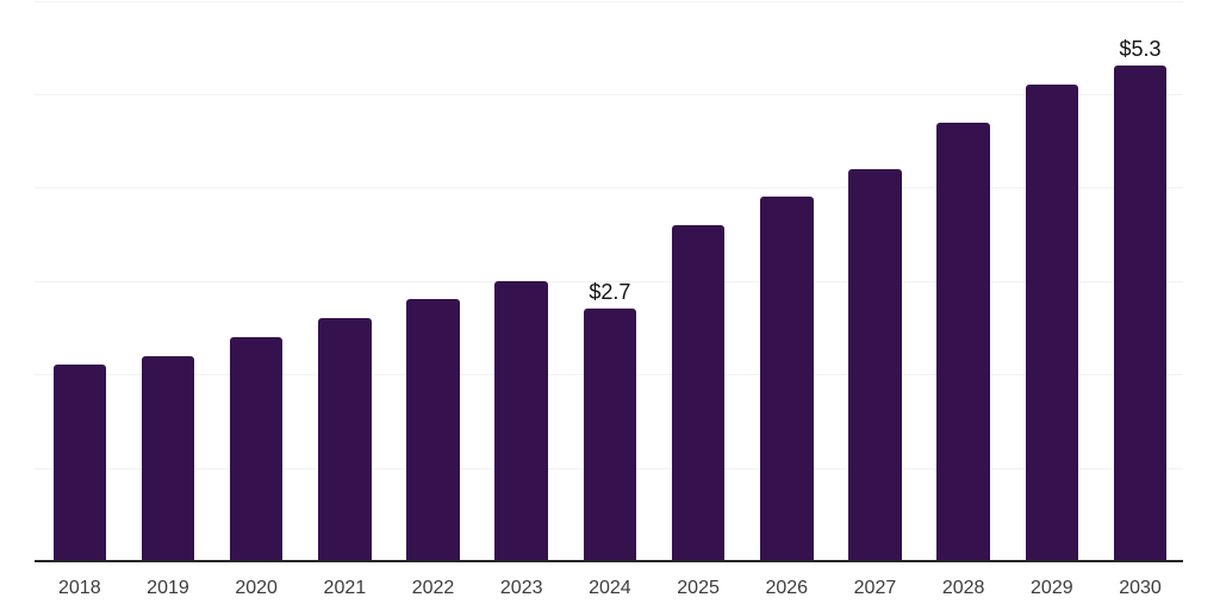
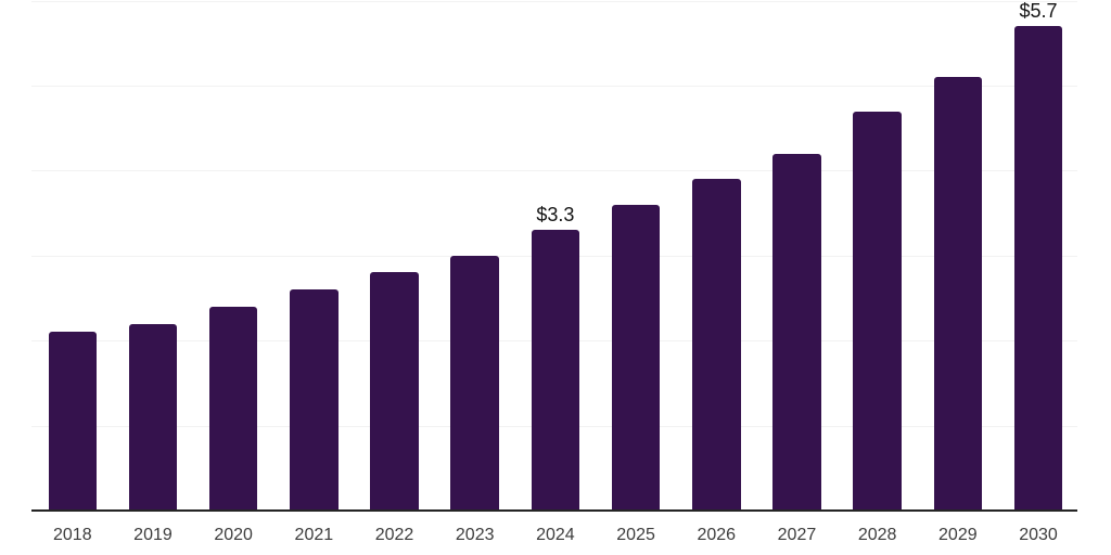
2024: $2.7 -> $3.3
2030: $5.3 -> $5.7
